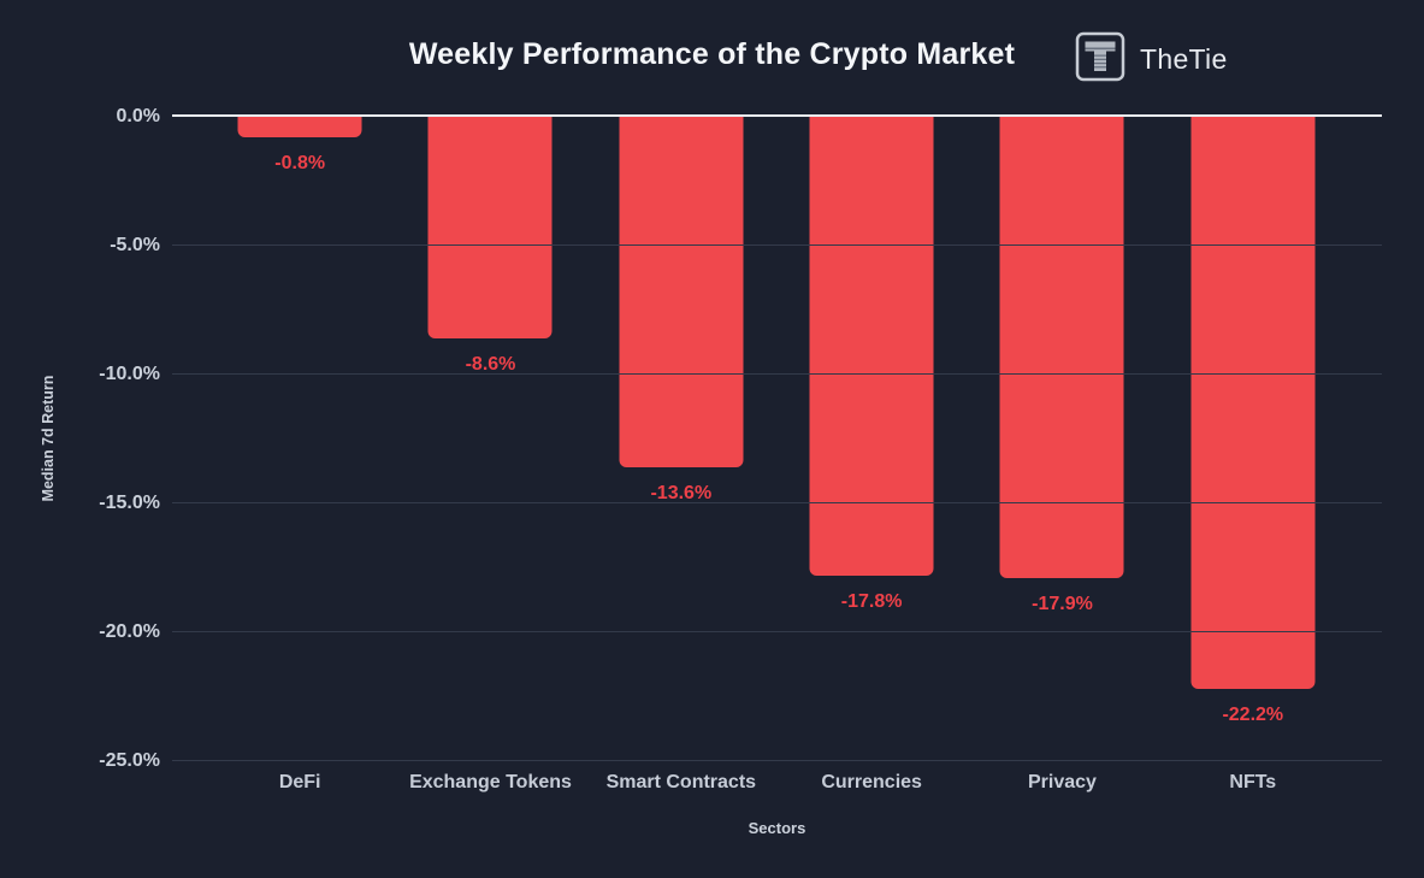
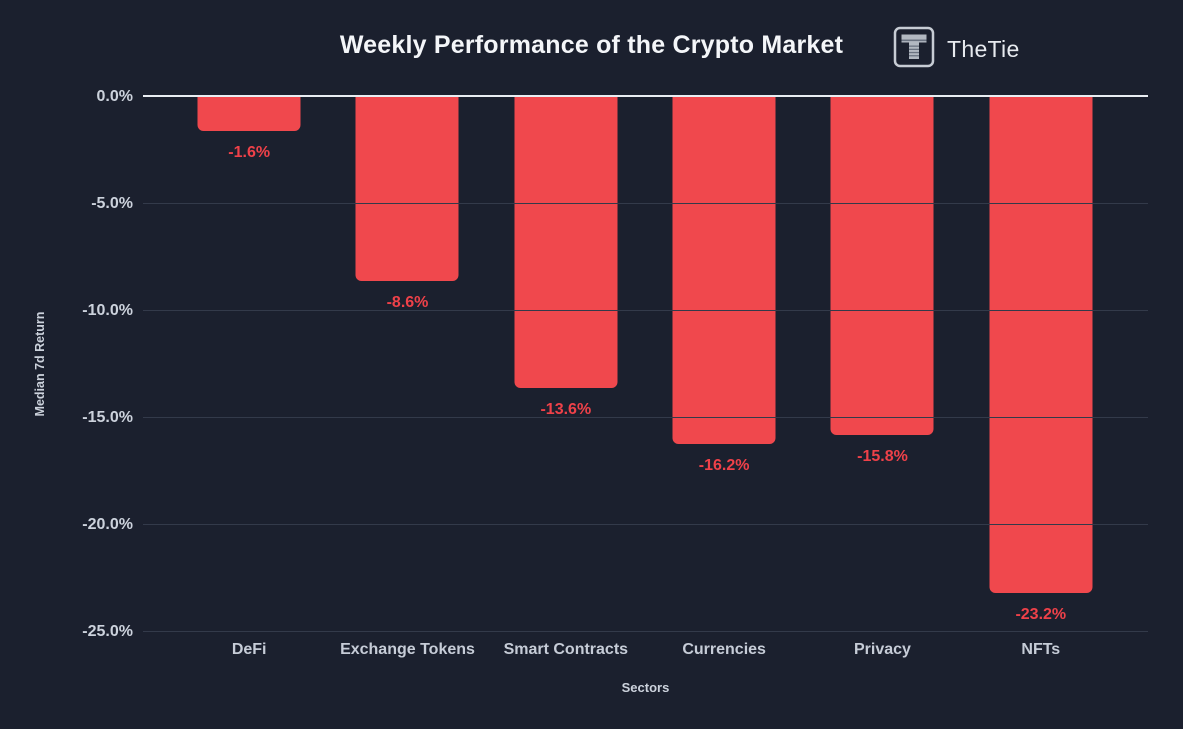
DeFi: -0.8% -> -1.6%
Currencies: -17.8% -> -16.2%
Privacy: -17.9% -> -15.8%
NFTs: -22.2% -> -23.2%
